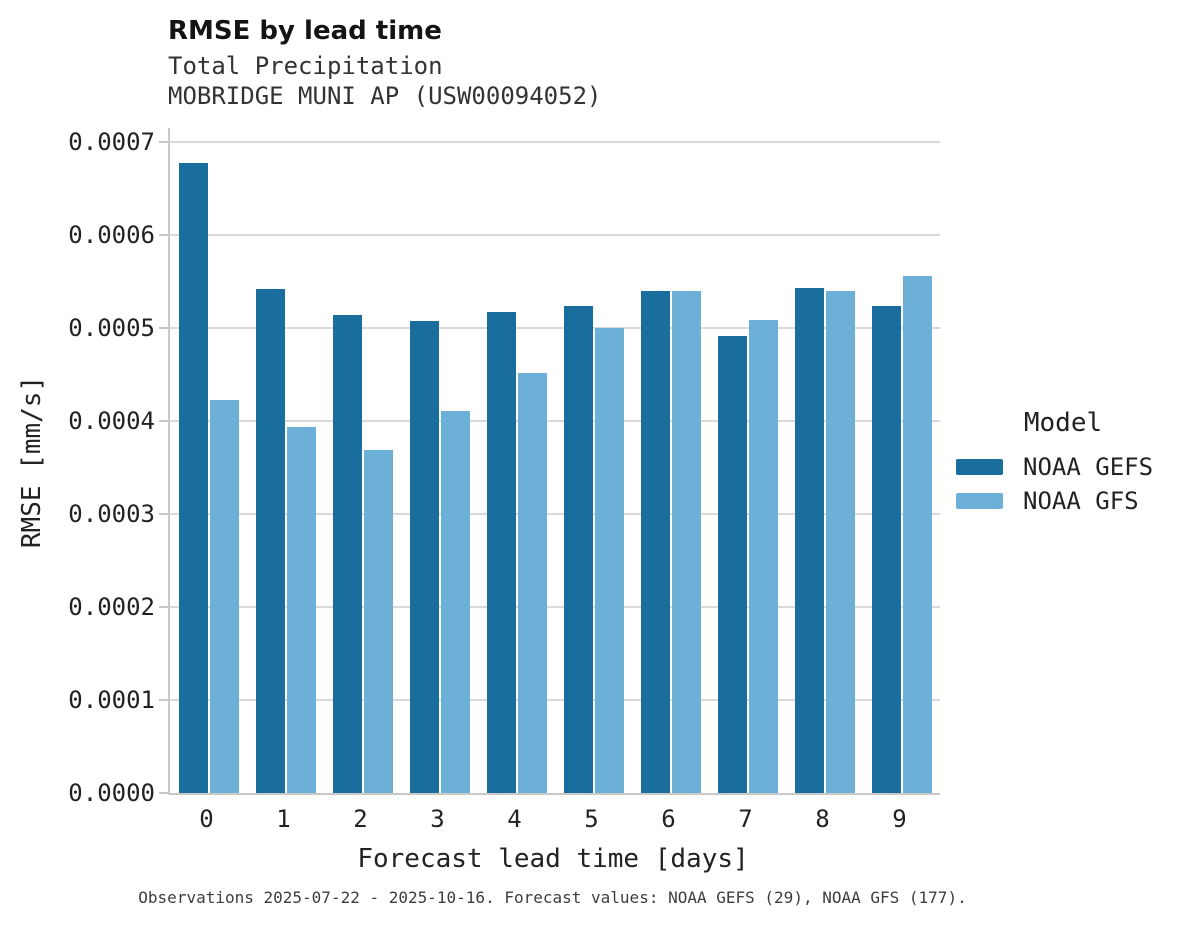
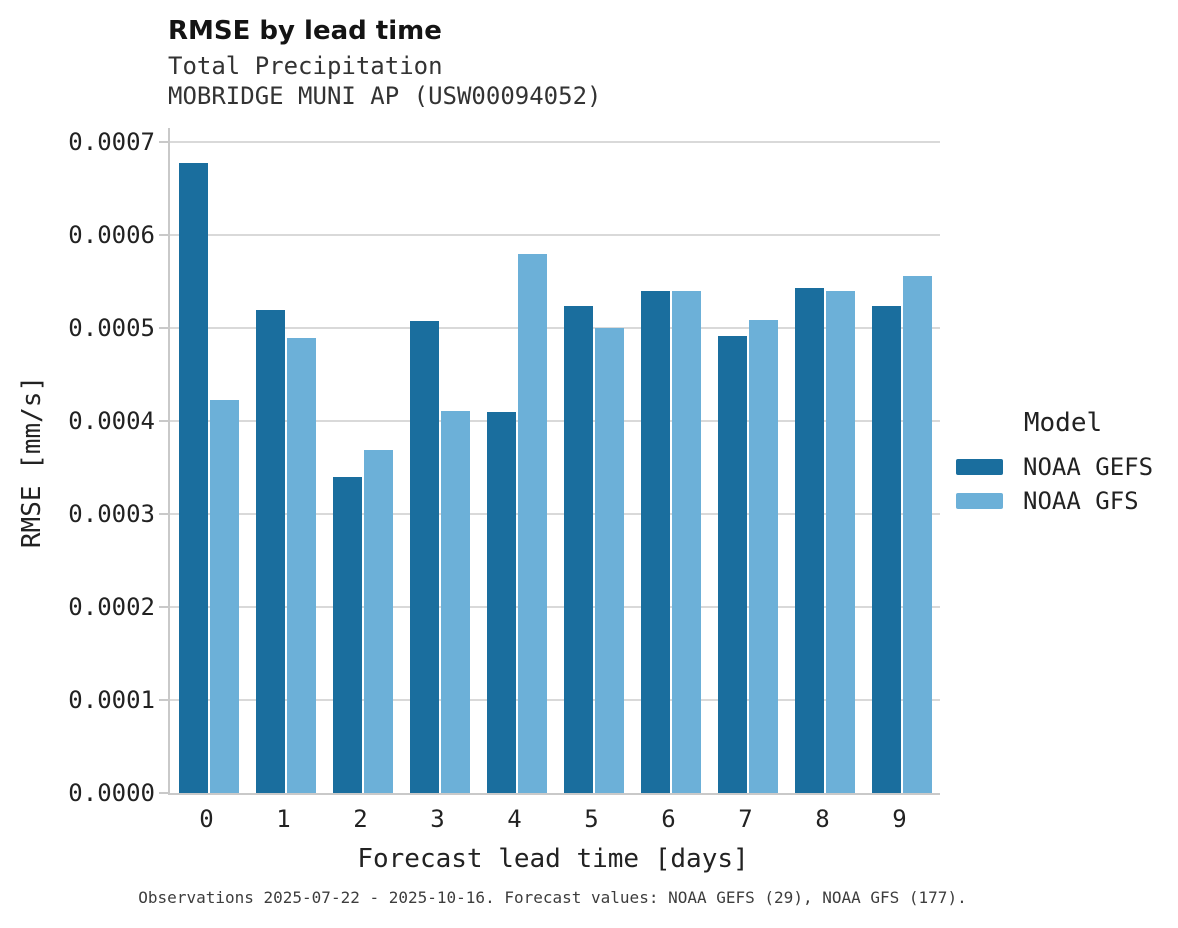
NOAA GEFS/1: 0.00054 -> 0.00052
NOAA GFS/1: 0.00039 -> 0.00049
NOAA GEFS/2: 0.00051 -> 0.00034
NOAA GEFS/4: 0.00052 -> 0.00041
NOAA GFS/4: 0.00045 -> 0.00058
